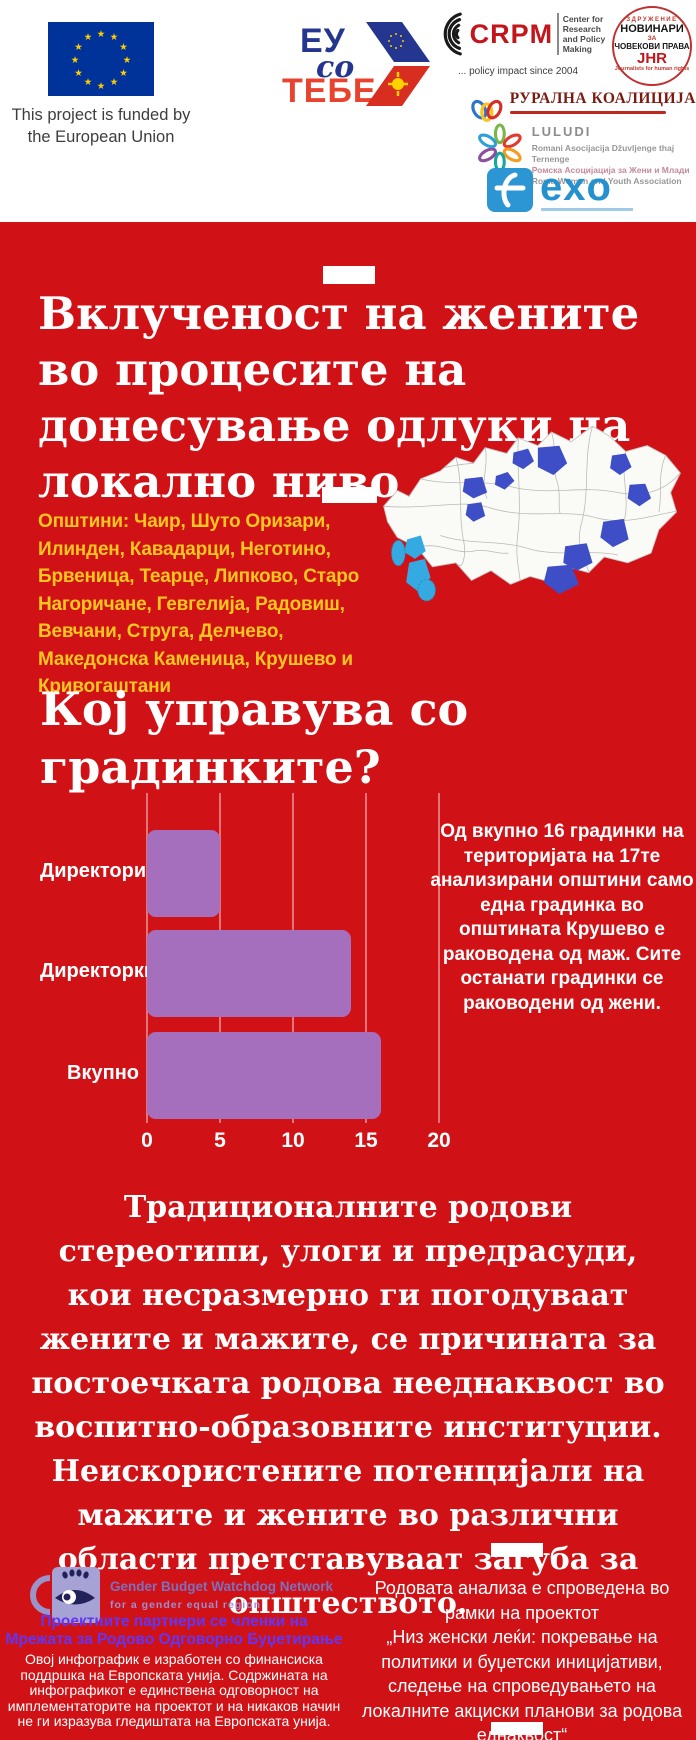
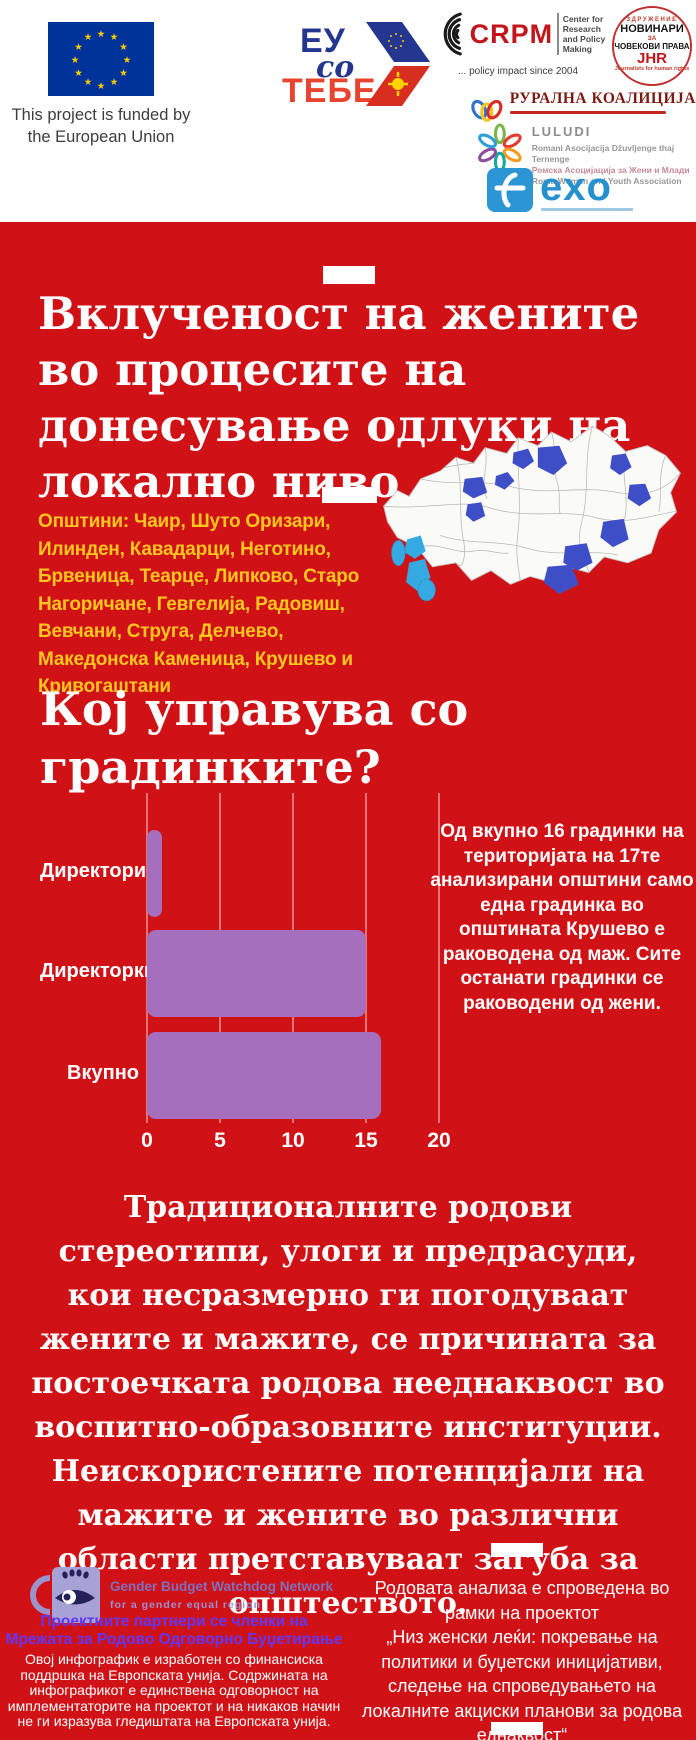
Директори: 5 -> 1
Директорки: 14 -> 15
